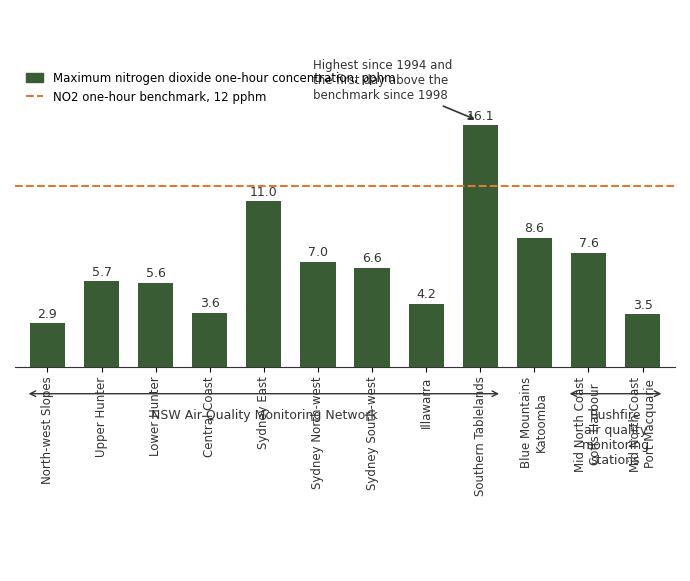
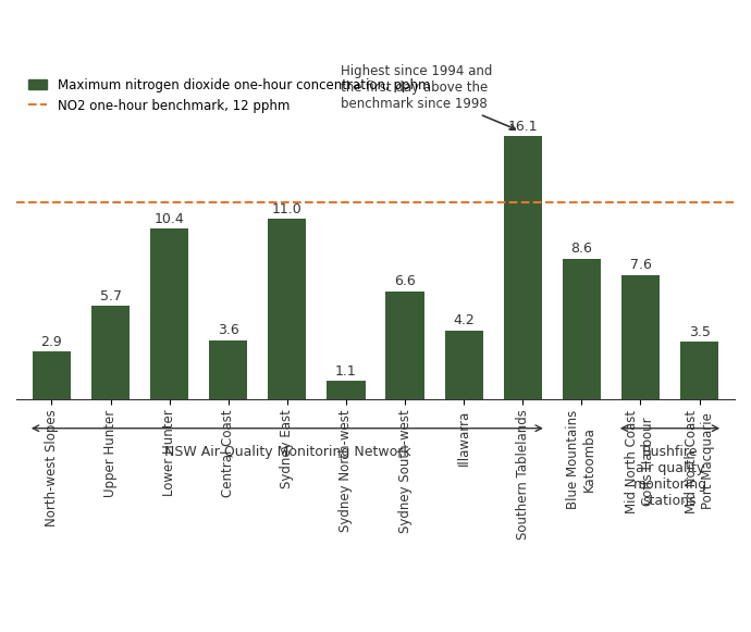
Lower Hunter: 5.6 -> 10.4
Sydney North-west: 7.0 -> 1.1
